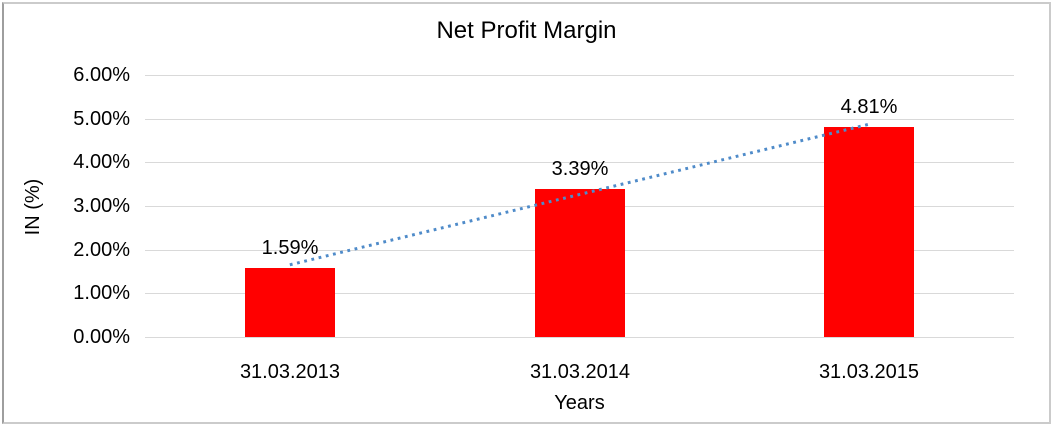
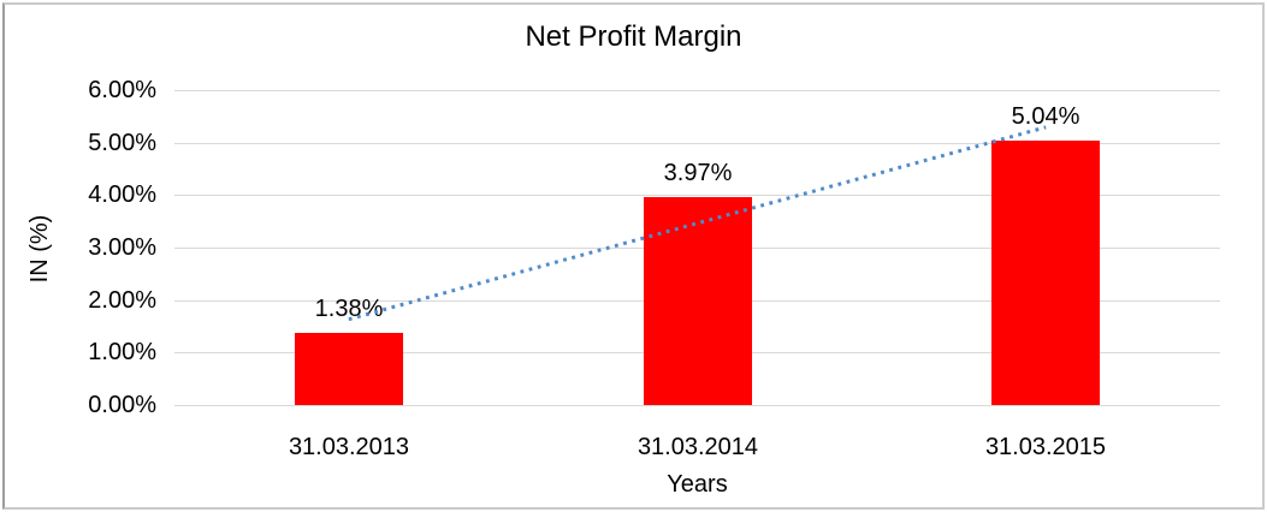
31.03.2013: 1.59% -> 1.38%
31.03.2014: 3.39% -> 3.97%
31.03.2015: 4.81% -> 5.04%
